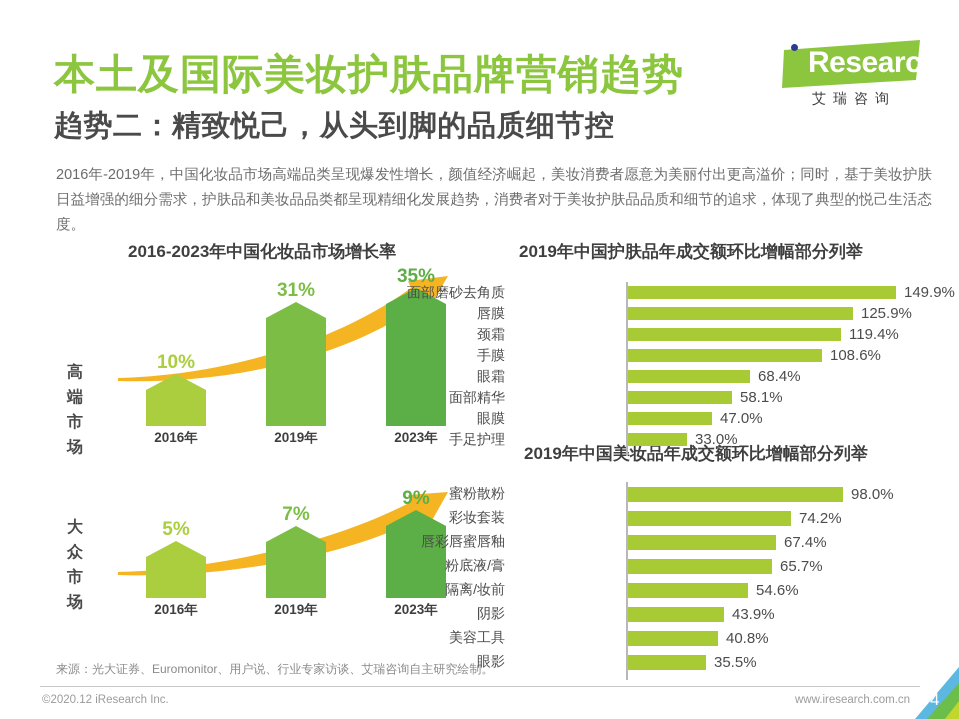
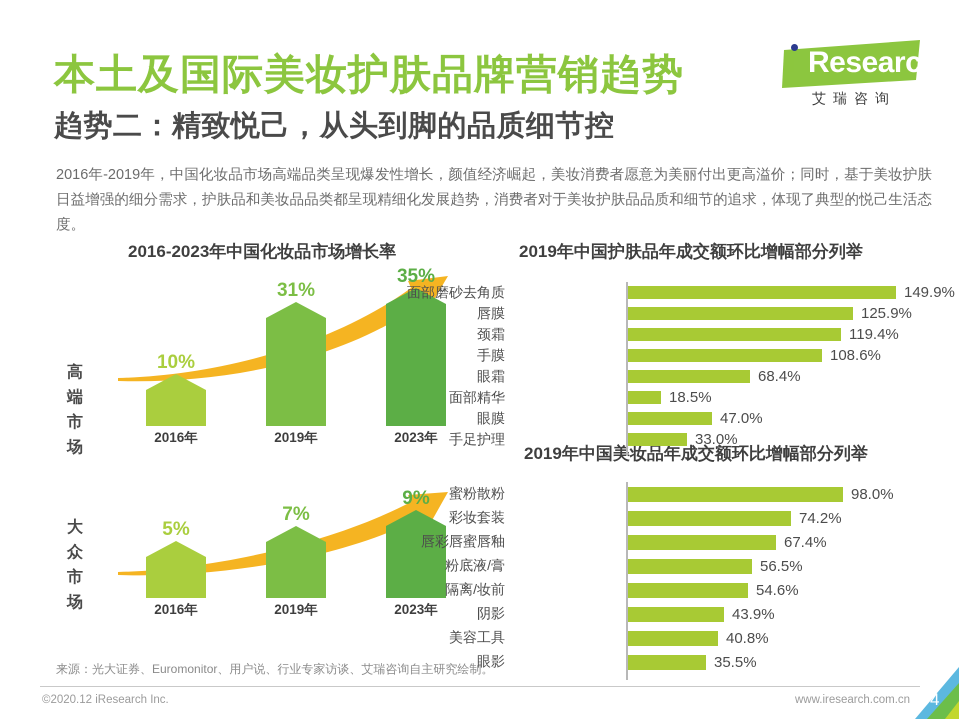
2019年中国护肤品年成交额环比增幅部分列举/面部精华: 58.1% -> 18.5%
2019年中国美妆品年成交额环比增幅部分列举/粉底液/膏: 65.7% -> 56.5%
